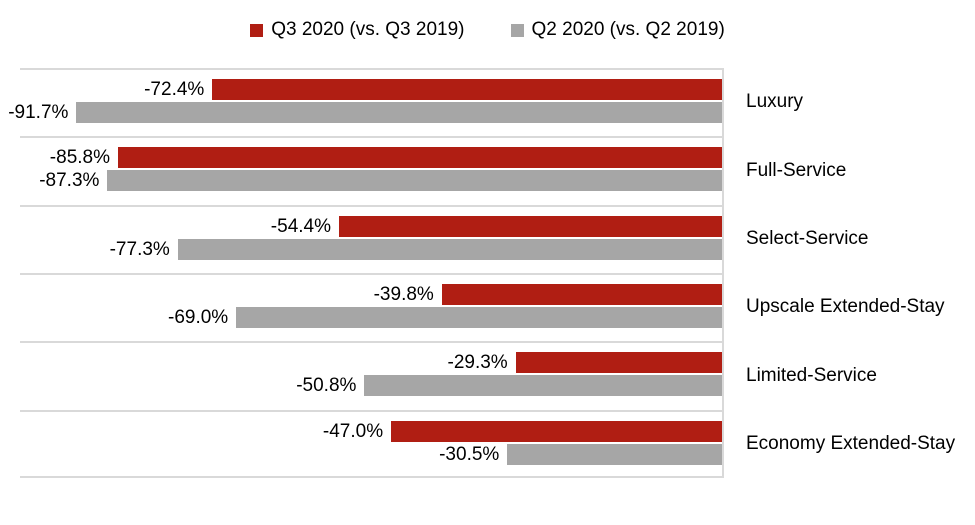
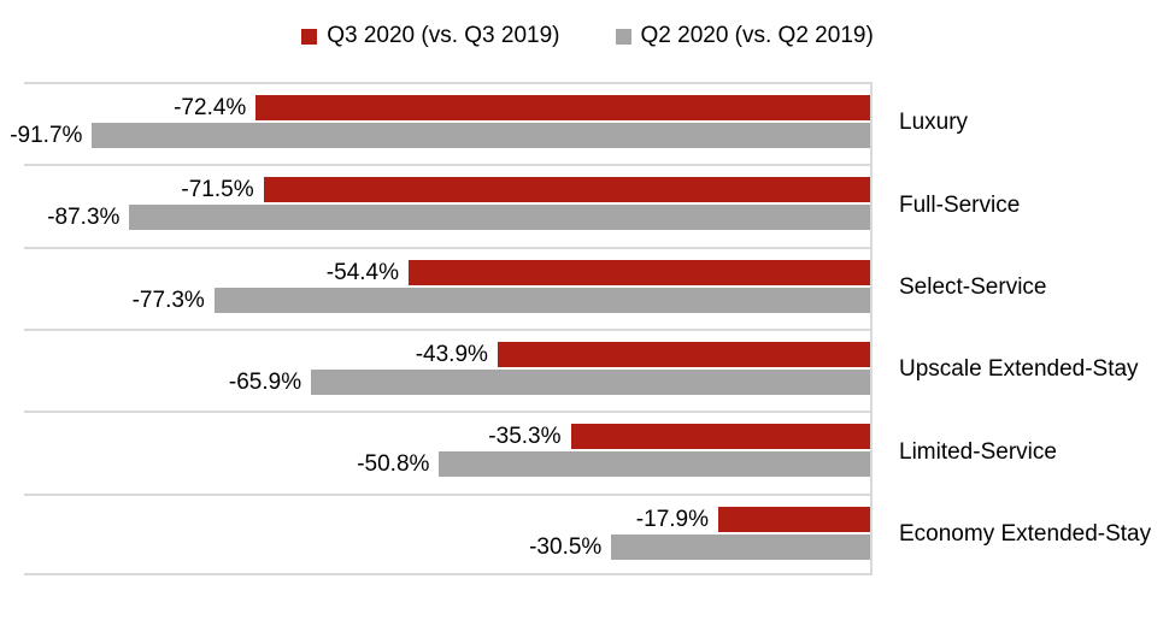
Q3 2020 (vs. Q3 2019)/Full-Service: -85.8% -> -71.5%
Q3 2020 (vs. Q3 2019)/Upscale Extended-Stay: -39.8% -> -43.9%
Q2 2020 (vs. Q2 2019)/Upscale Extended-Stay: -69.0% -> -65.9%
Q3 2020 (vs. Q3 2019)/Limited-Service: -29.3% -> -35.3%
Q3 2020 (vs. Q3 2019)/Economy Extended-Stay: -47.0% -> -17.9%
